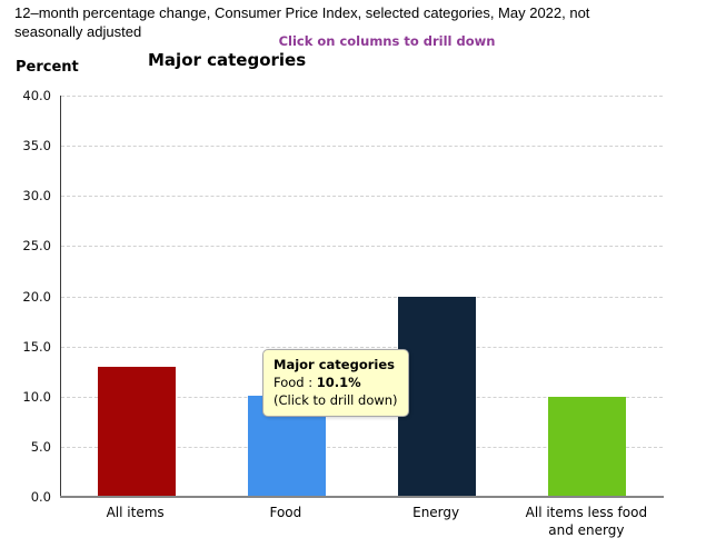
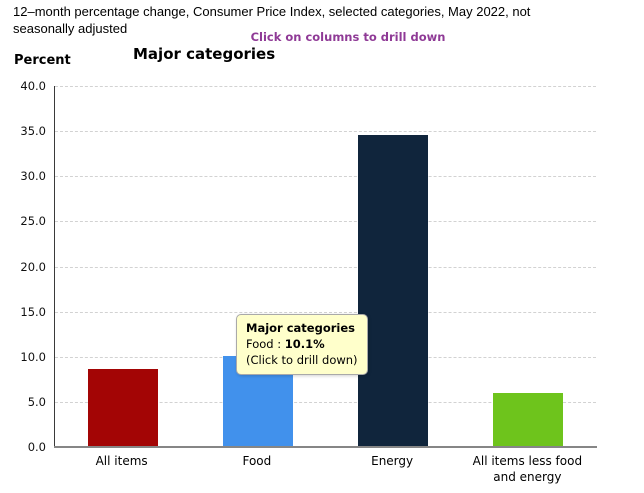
All items: 13 -> 9
Energy: 20 -> 35
All items less food and energy: 10 -> 6
